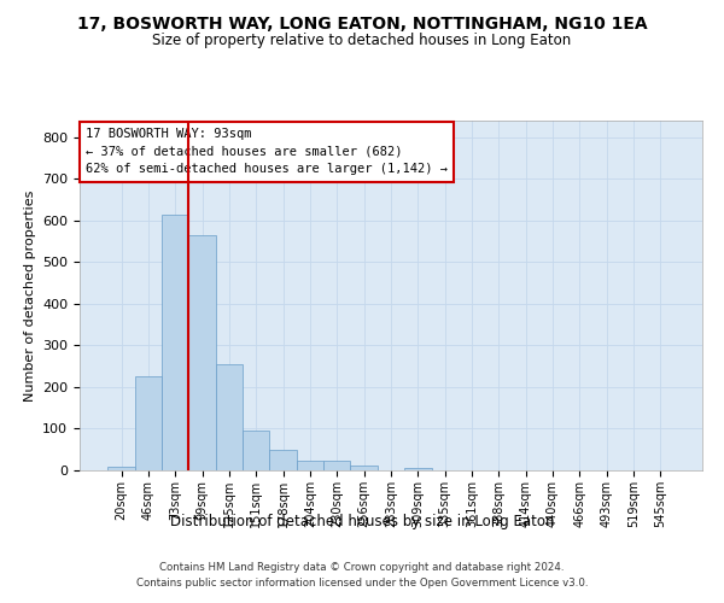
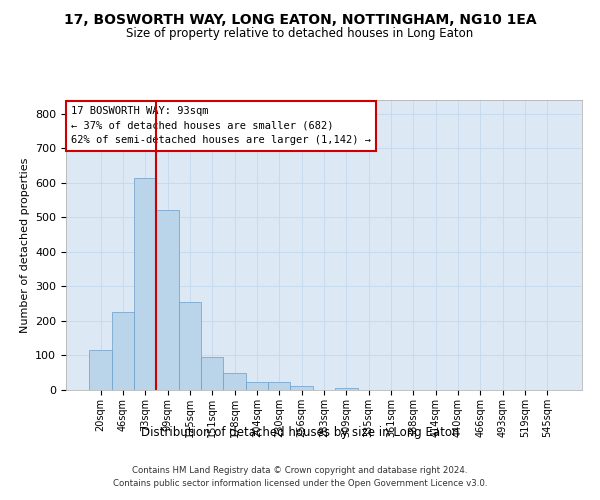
20sqm: 10 -> 115
99sqm: 565 -> 520
